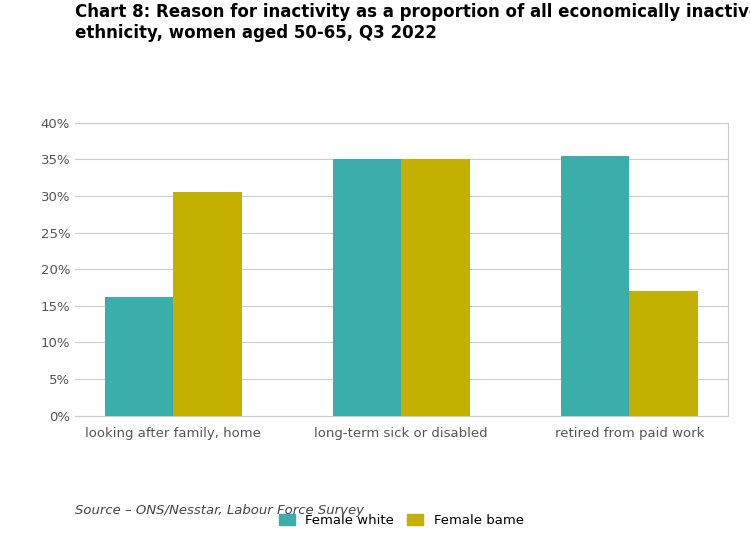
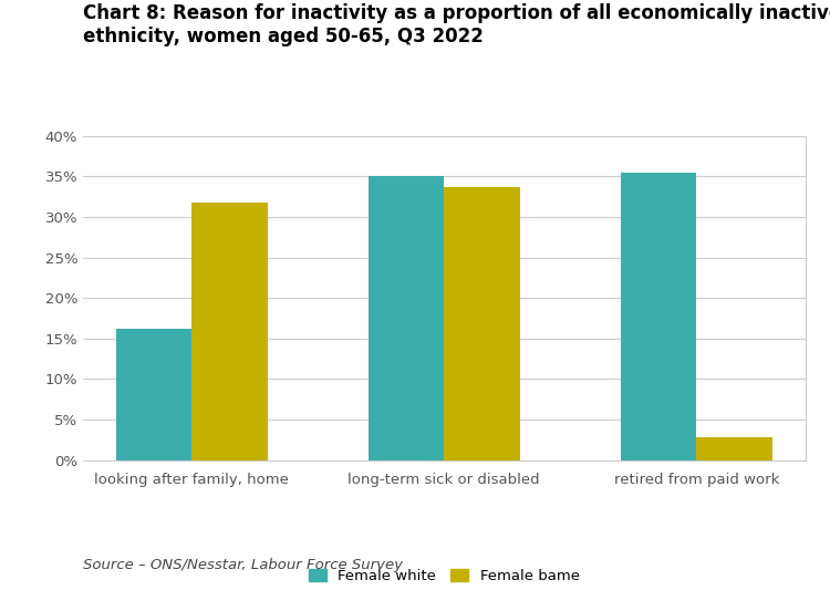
Female bame/looking after family, home: 30.5% -> 31.8%
Female bame/long-term sick or disabled: 35.0% -> 33.6%
Female bame/retired from paid work: 17.0% -> 2.8%
